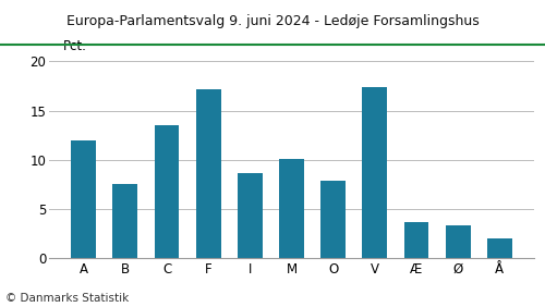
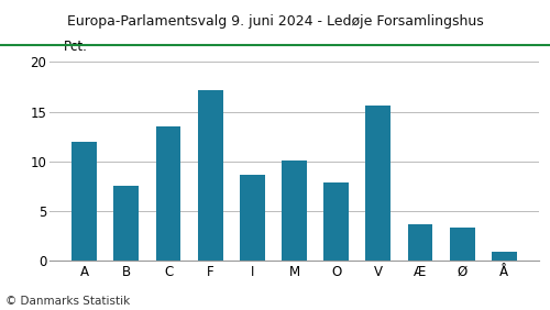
V: 17.4 -> 15.6
Å: 2.0 -> 0.9
